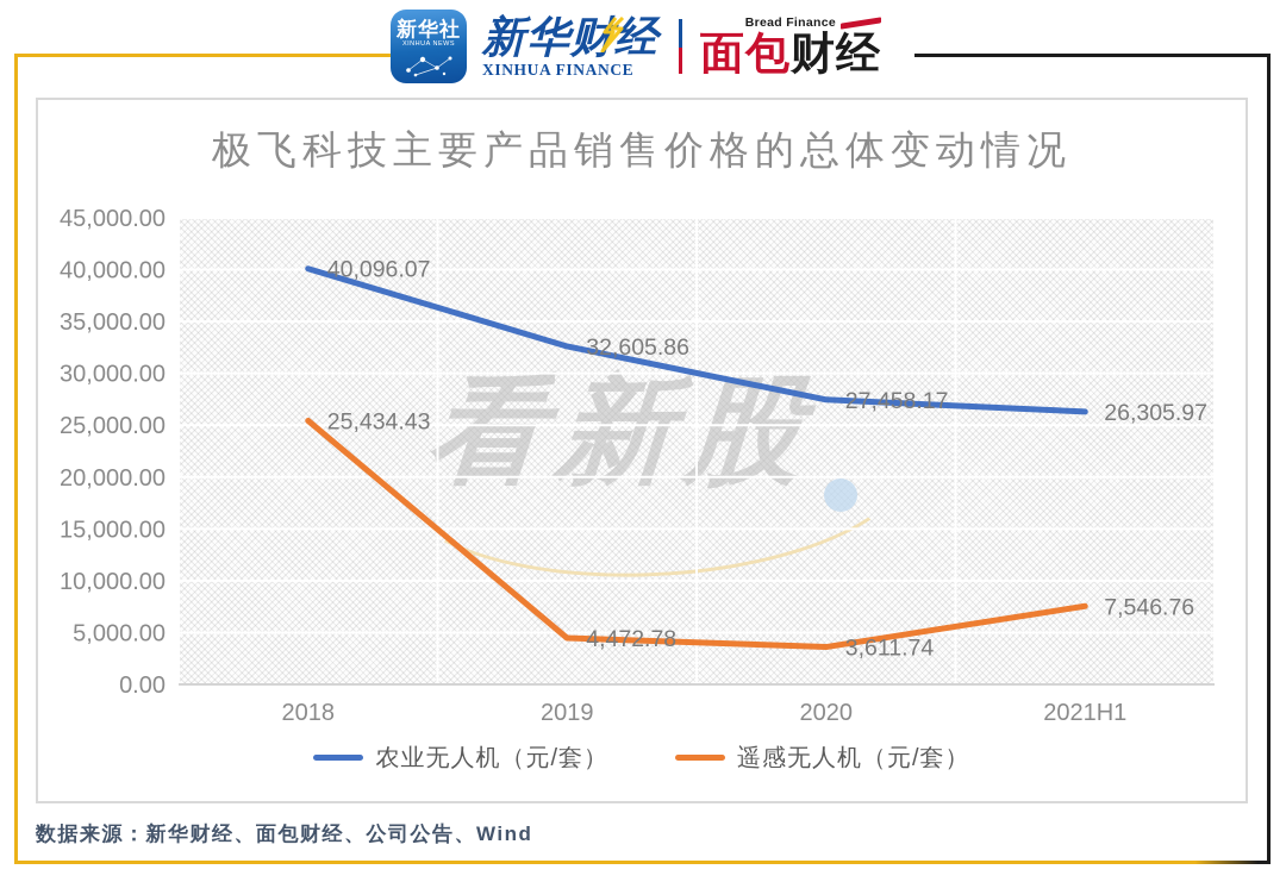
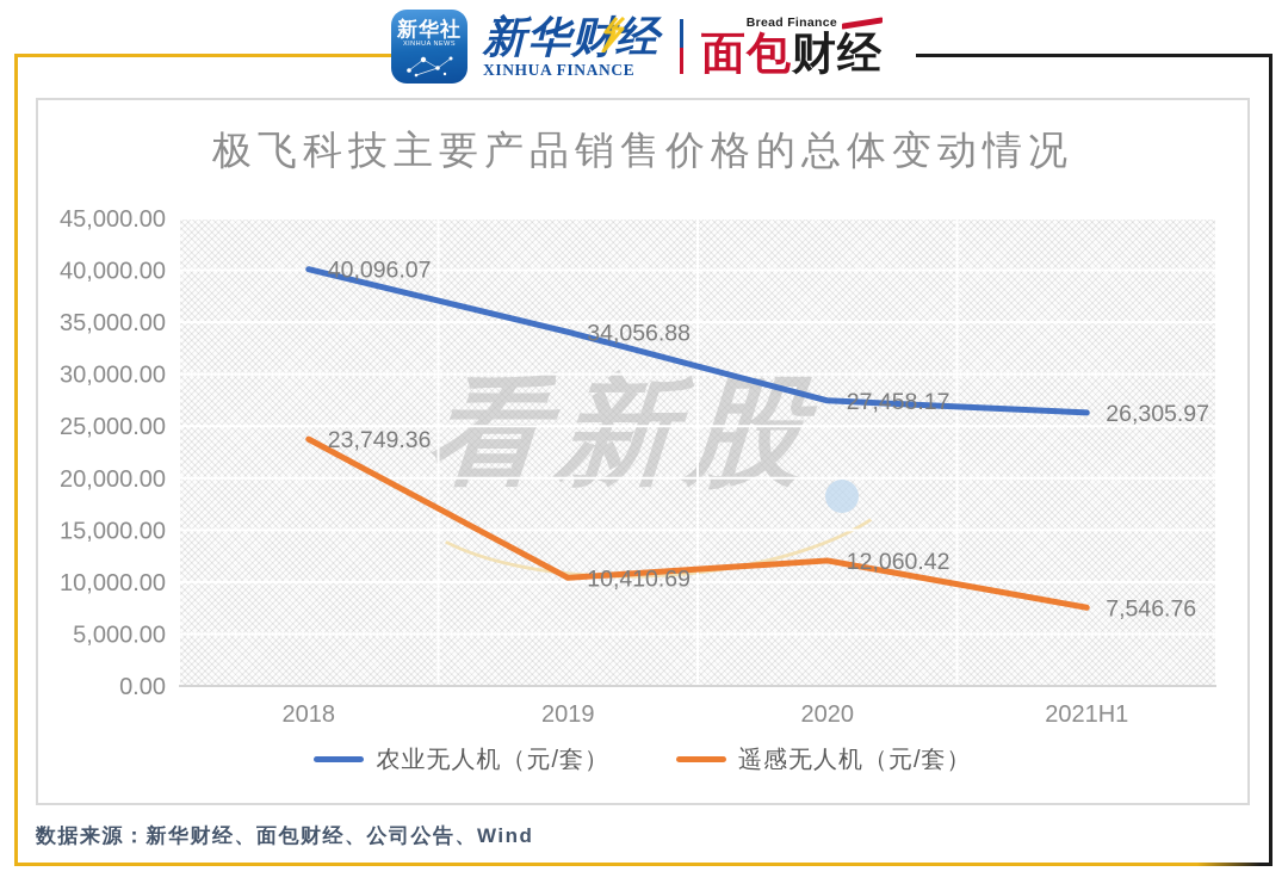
遥感无人机（元/套）/2018: 25,434.43 -> 23,749.36
农业无人机（元/套）/2019: 32,605.86 -> 34,056.88
遥感无人机（元/套）/2019: 4,472.78 -> 10,410.69
遥感无人机（元/套）/2020: 3,611.74 -> 12,060.42
